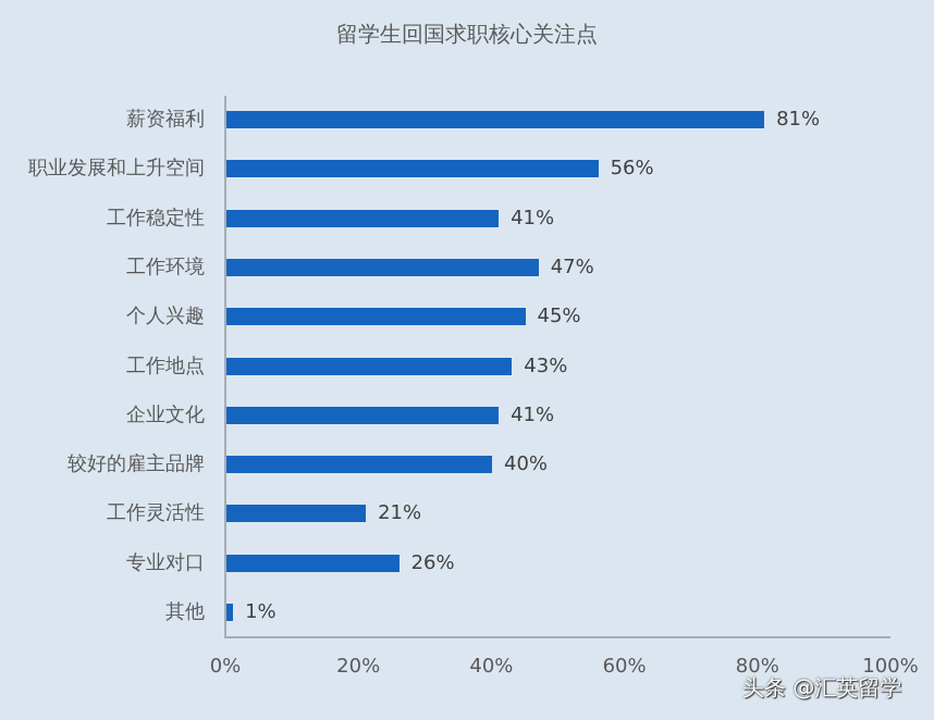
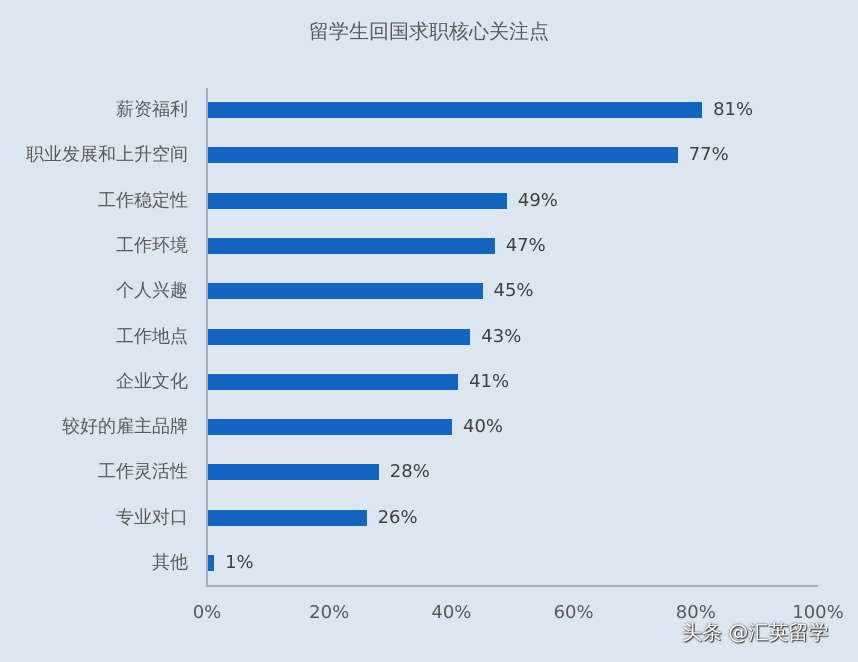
职业发展和上升空间: 56% -> 77%
工作稳定性: 41% -> 49%
工作灵活性: 21% -> 28%
